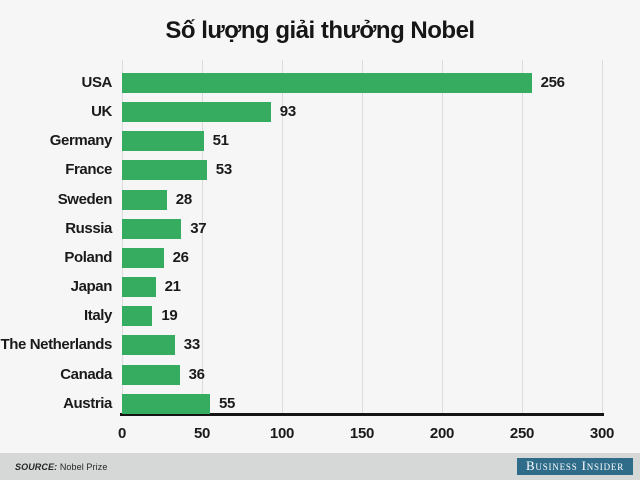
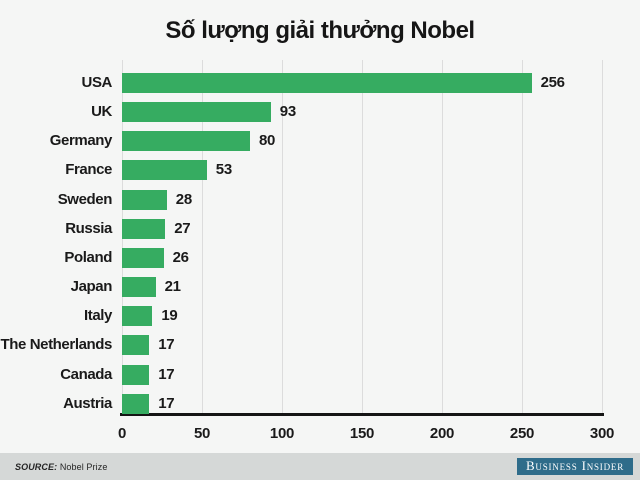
Germany: 51 -> 80
Russia: 37 -> 27
The Netherlands: 33 -> 17
Canada: 36 -> 17
Austria: 55 -> 17
